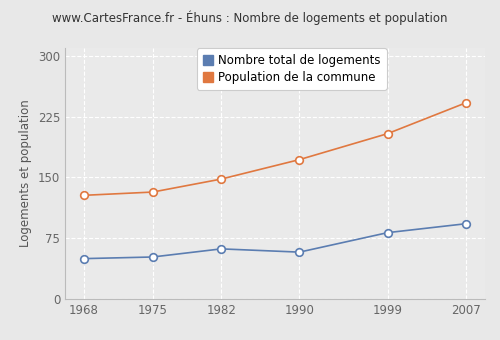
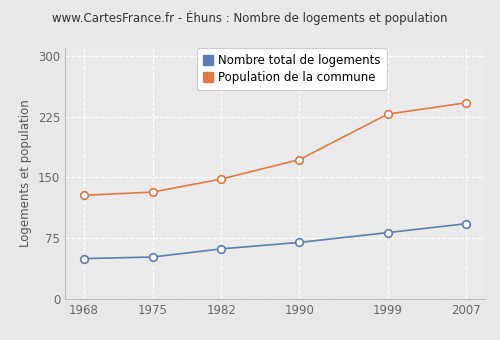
Nombre total de logements/1990: 58 -> 70
Population de la commune/1999: 204 -> 228
